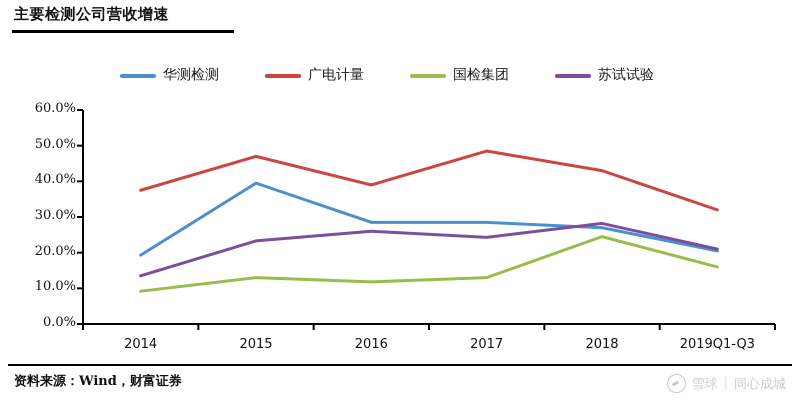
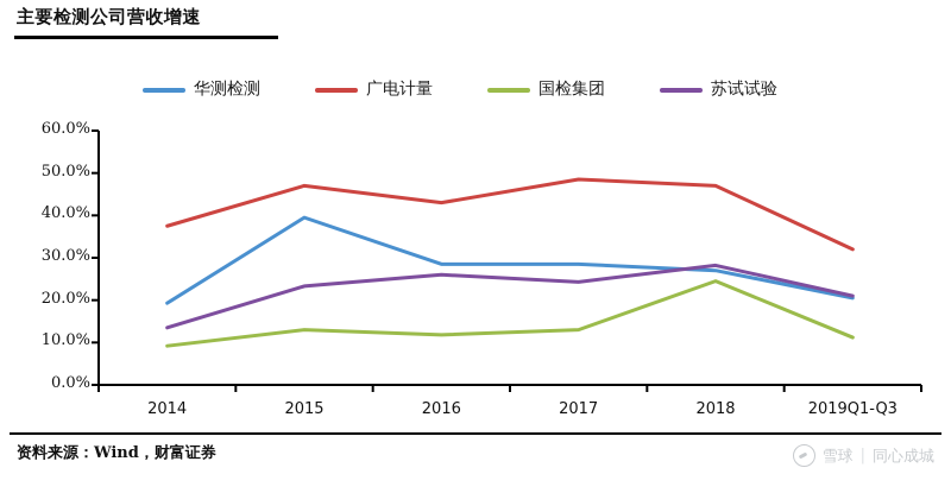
广电计量/2016: 39% -> 43%
广电计量/2018: 43% -> 47%
国检集团/2019Q1-Q3: 16% -> 11%
